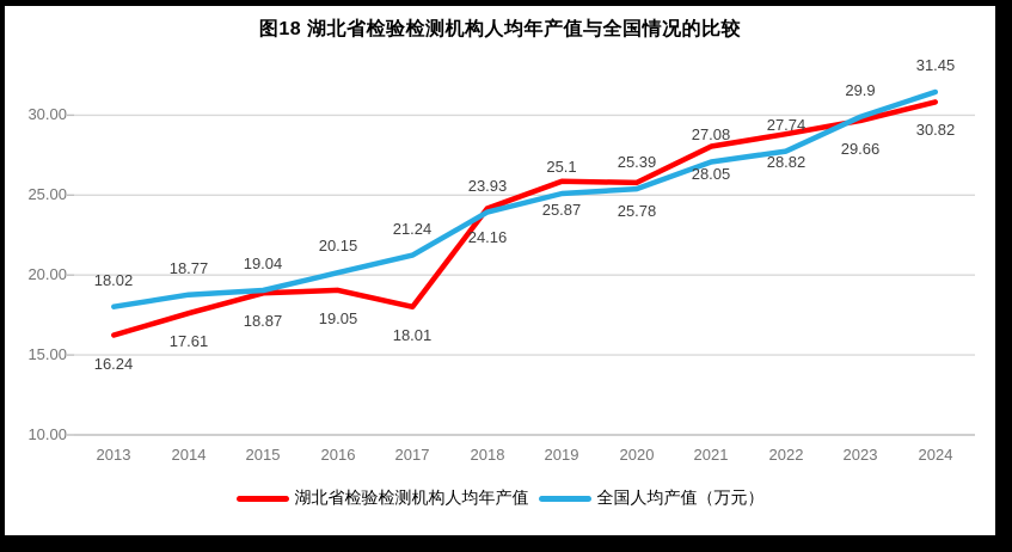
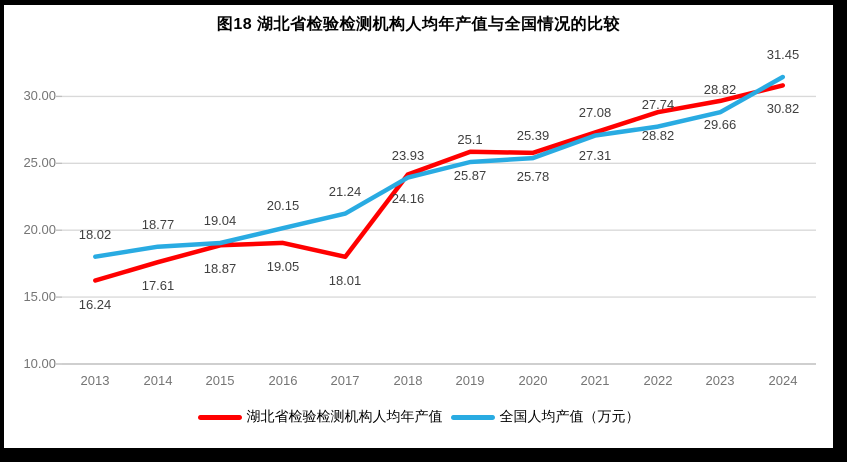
湖北省检验检测机构人均年产值/2021: 28.05 -> 27.31
全国人均产值（万元）/2023: 29.9 -> 28.82
